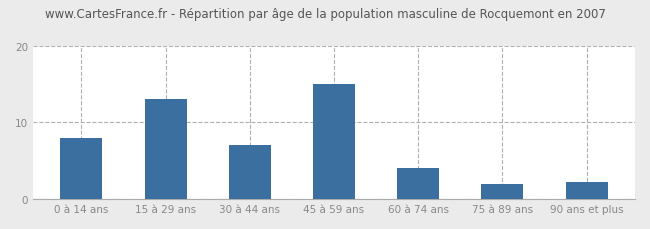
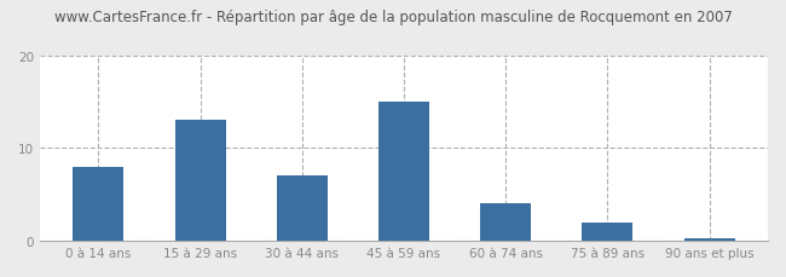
90 ans et plus: 2.2 -> 0.3
